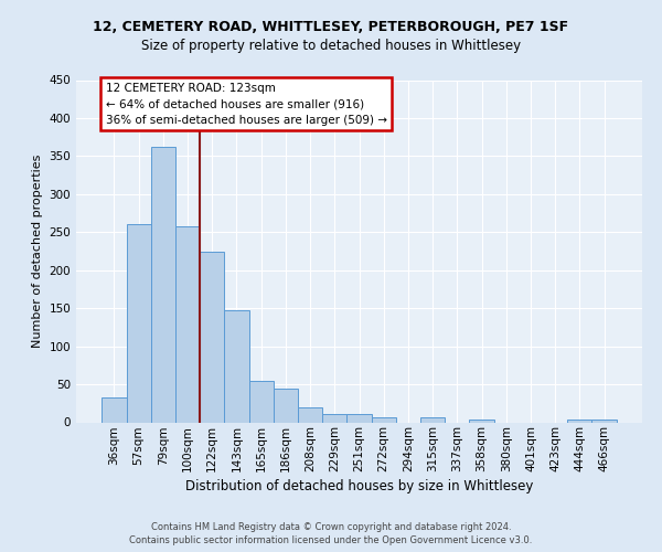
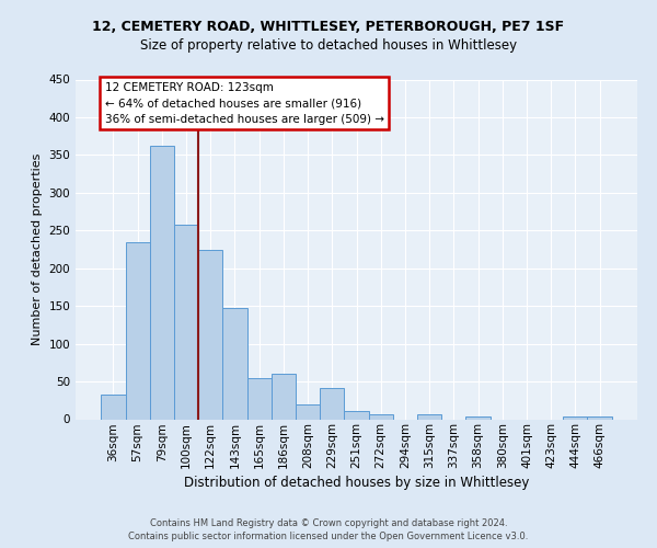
57sqm: 260 -> 234
186sqm: 44 -> 60
229sqm: 11 -> 42
